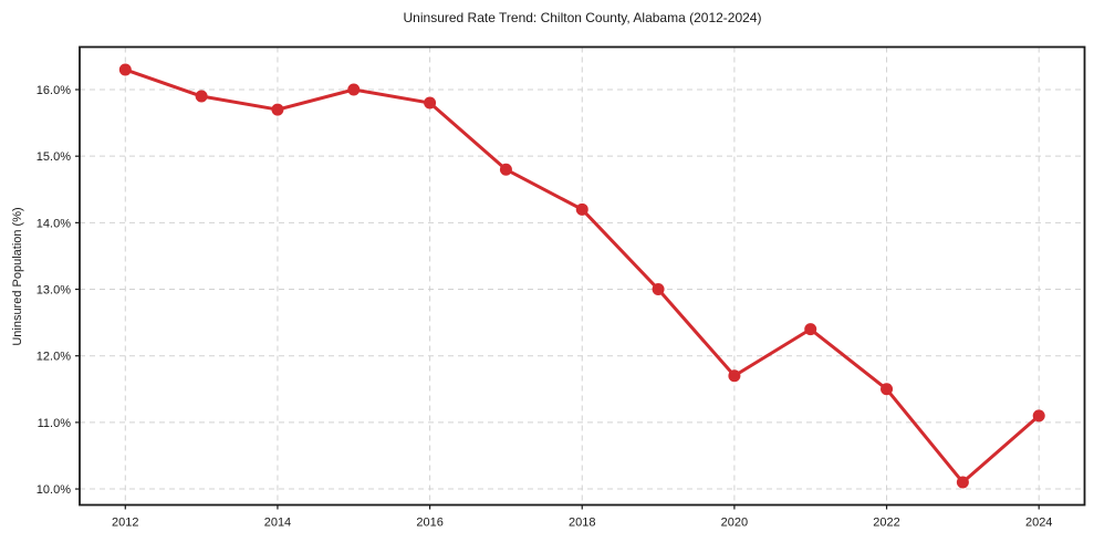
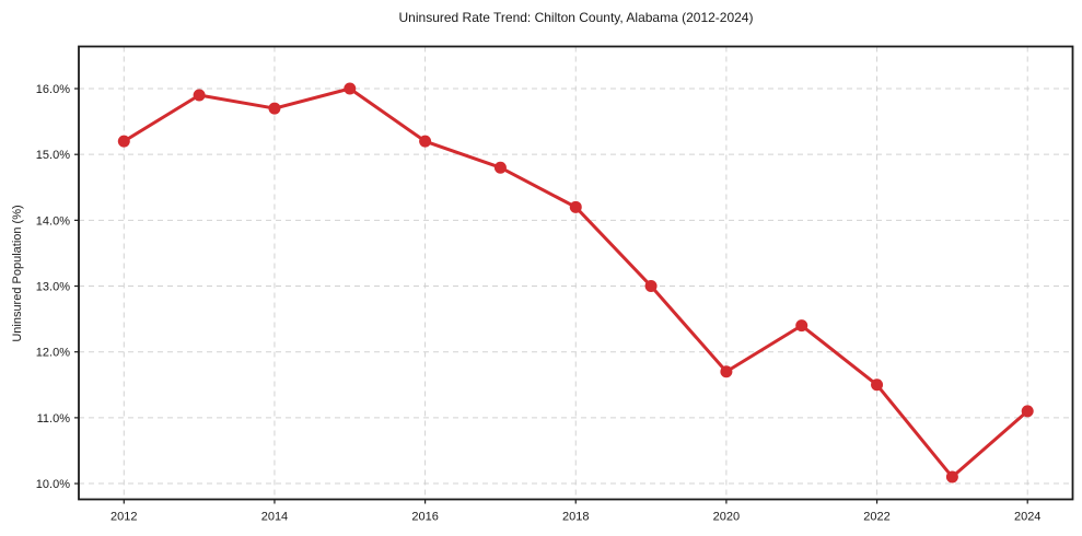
2012: 16.3% -> 15.2%
2016: 15.8% -> 15.2%
